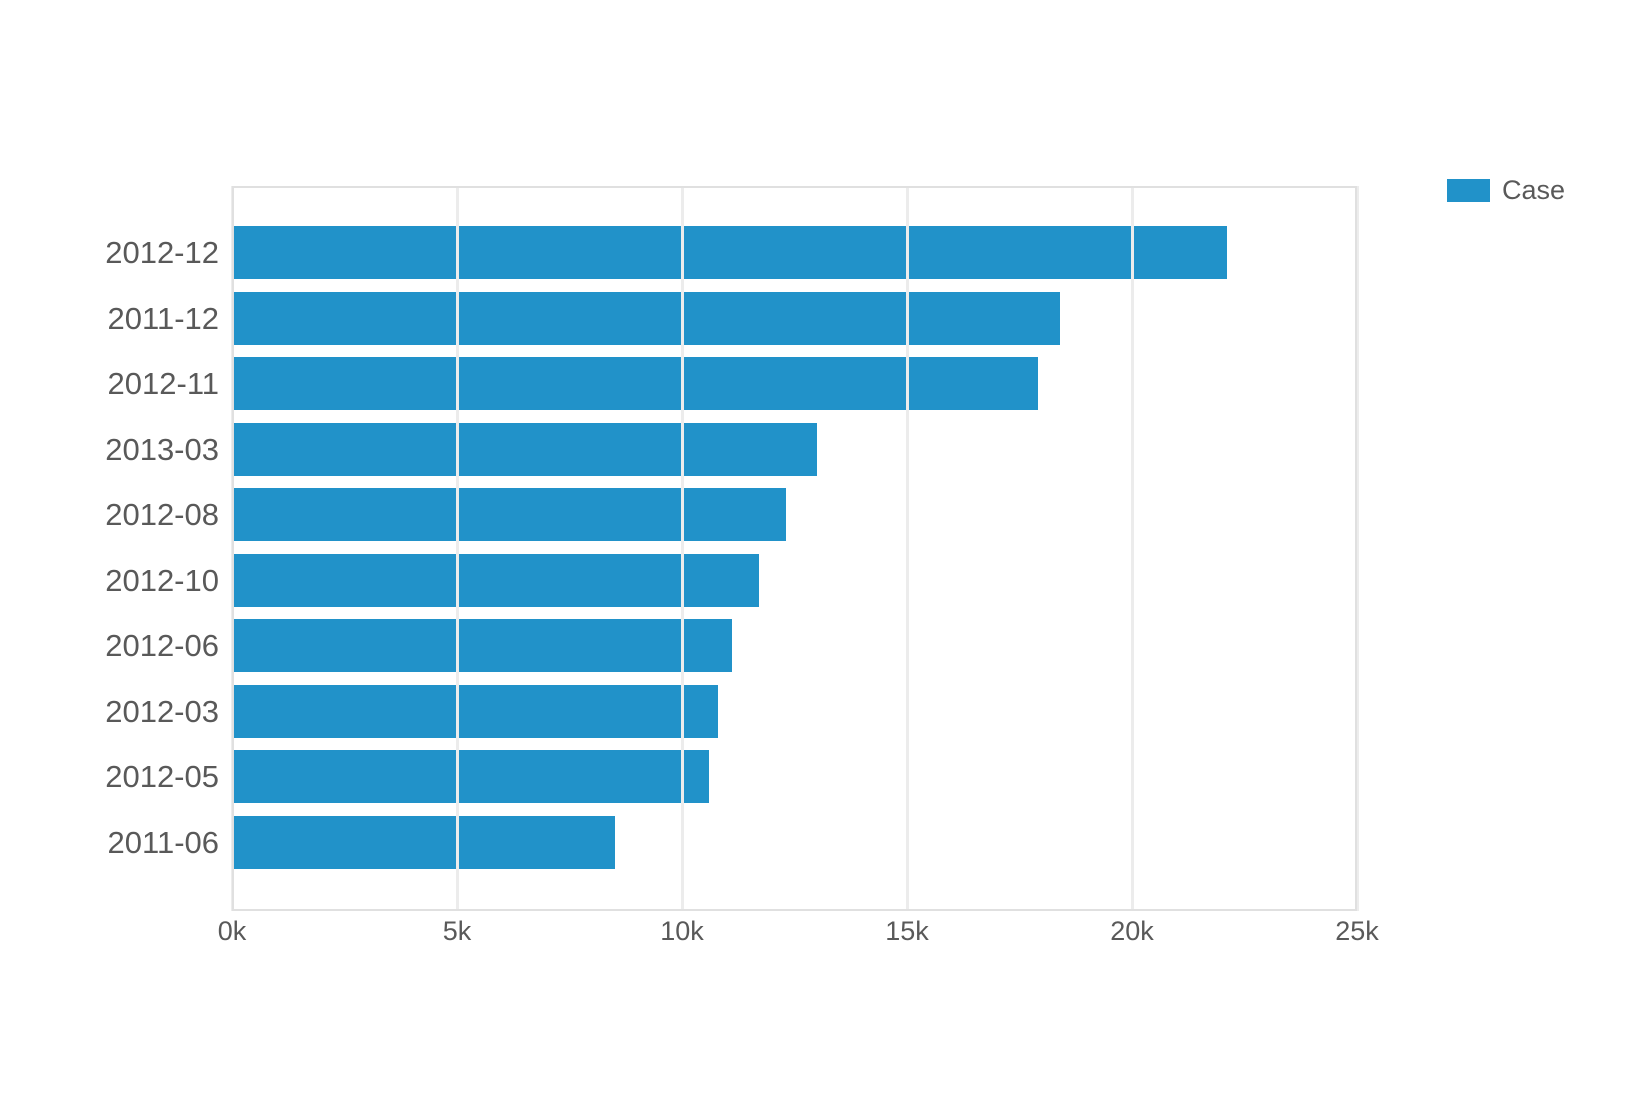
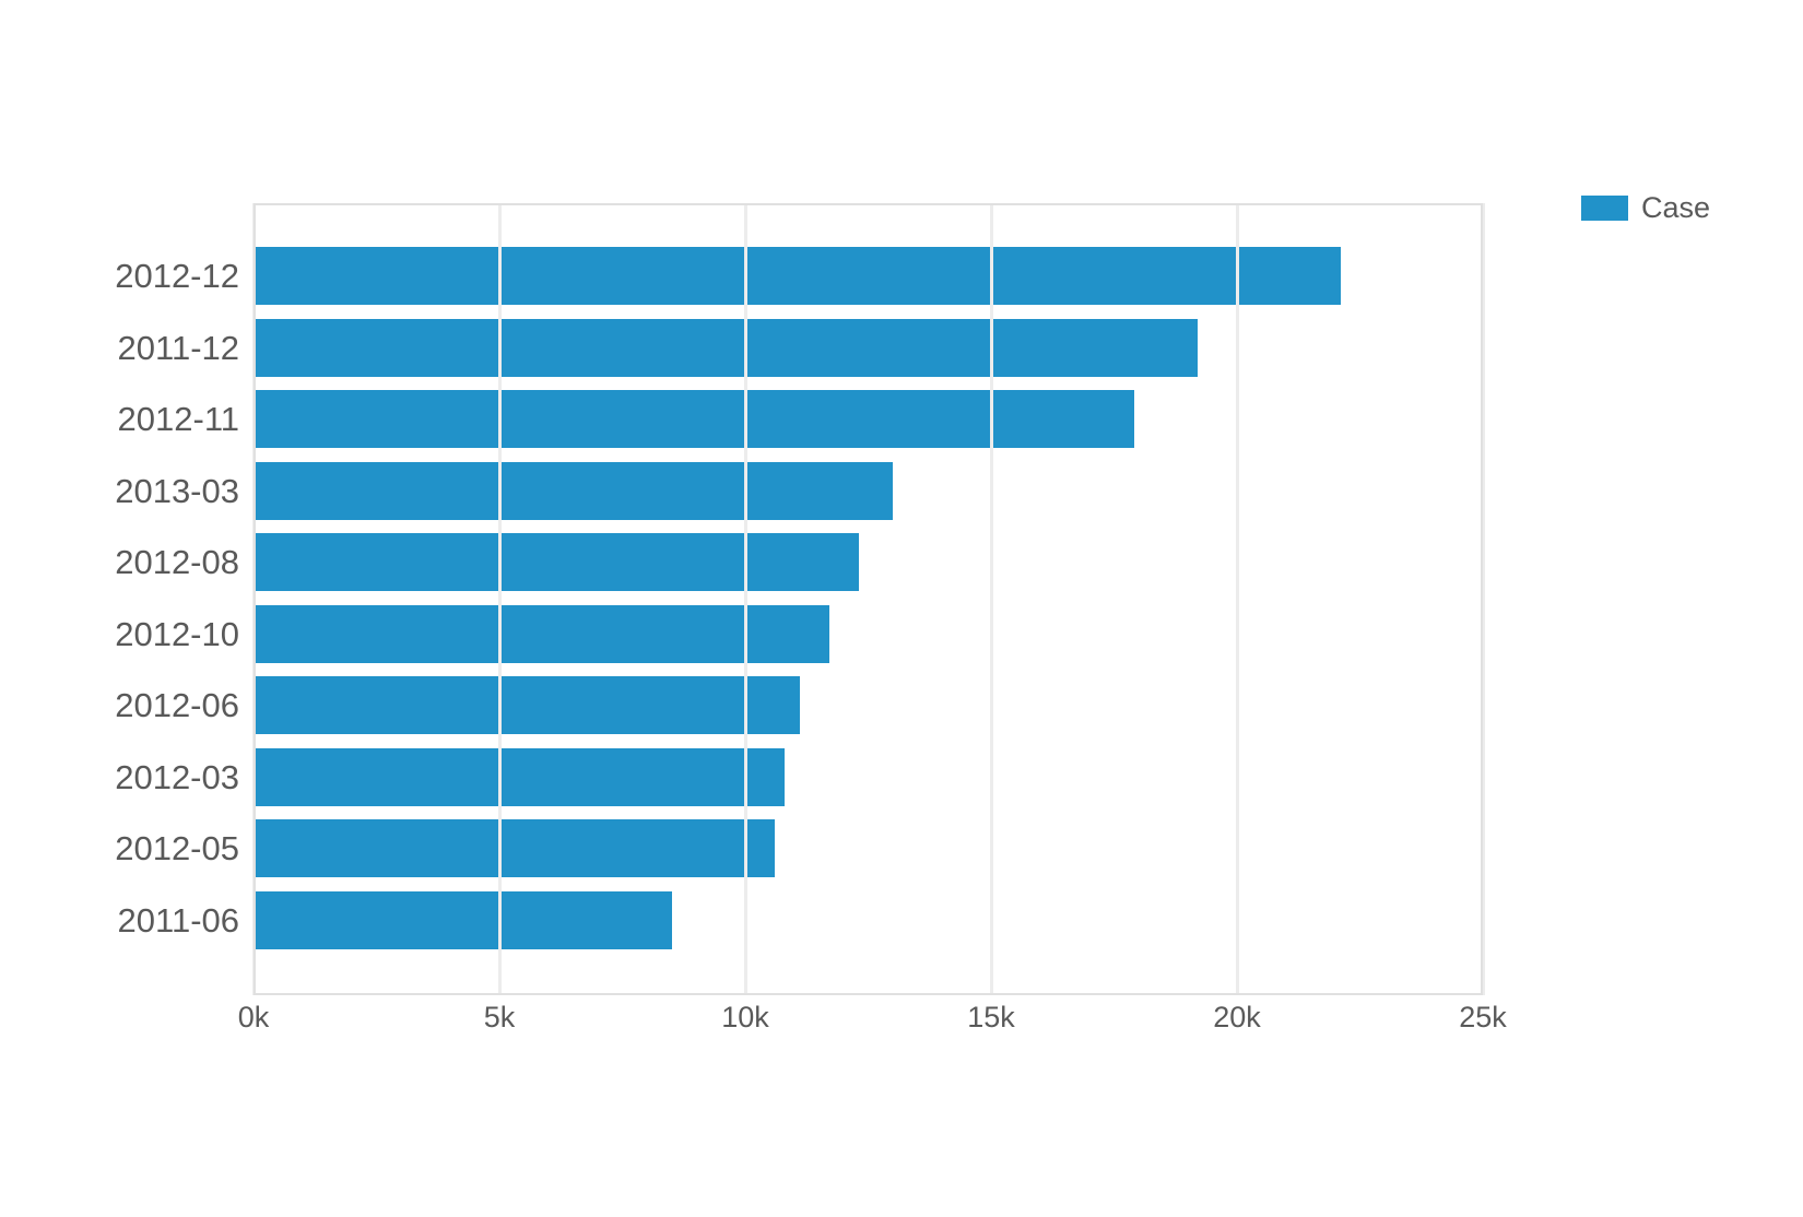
2011-12: 18.4k -> 19.2k
